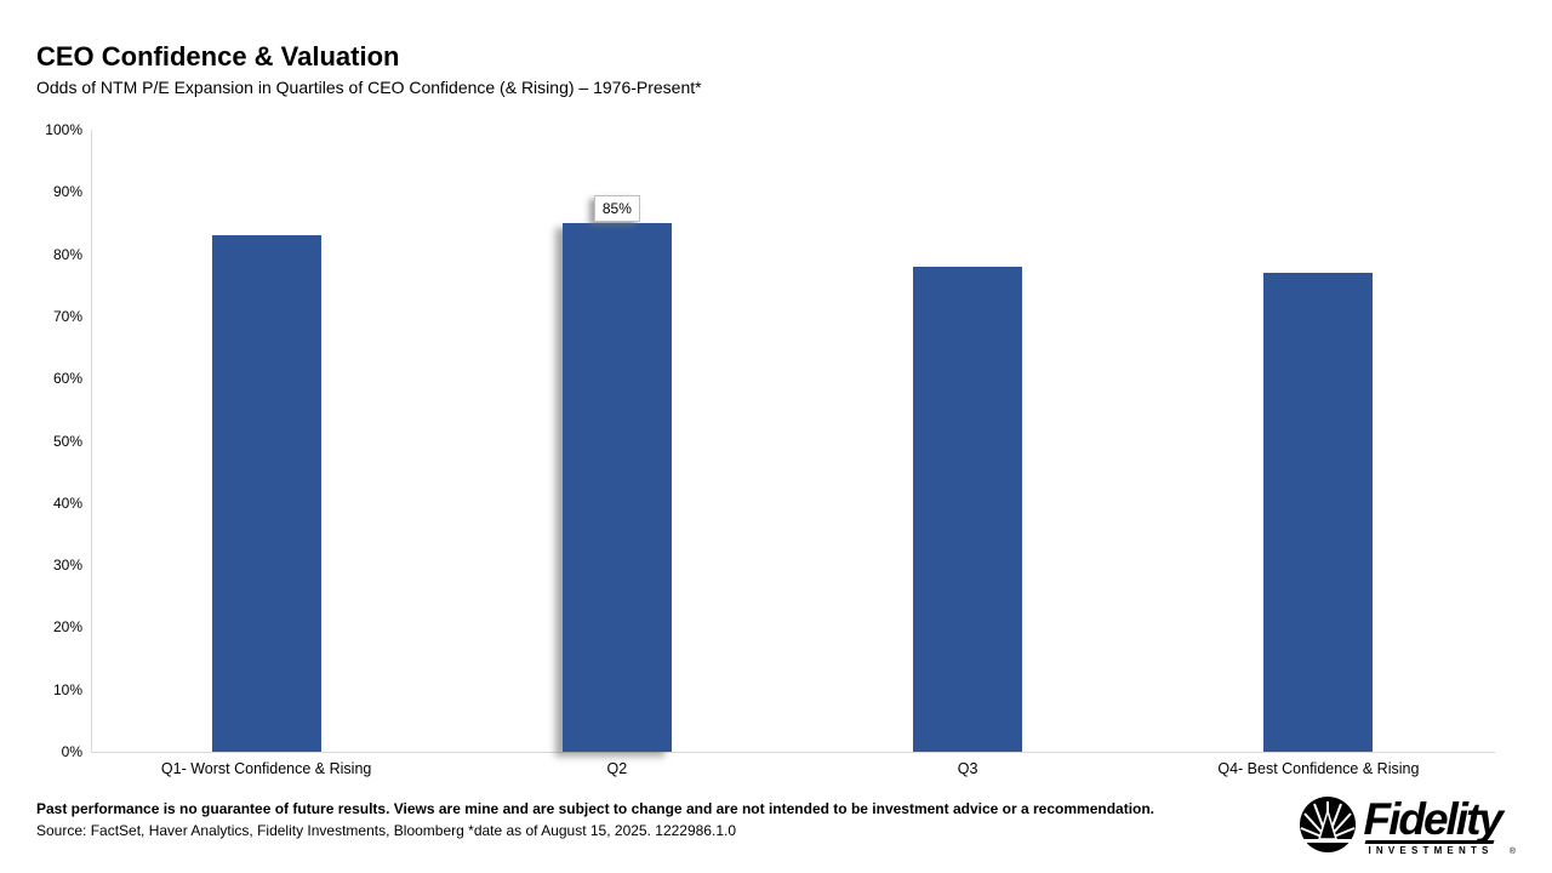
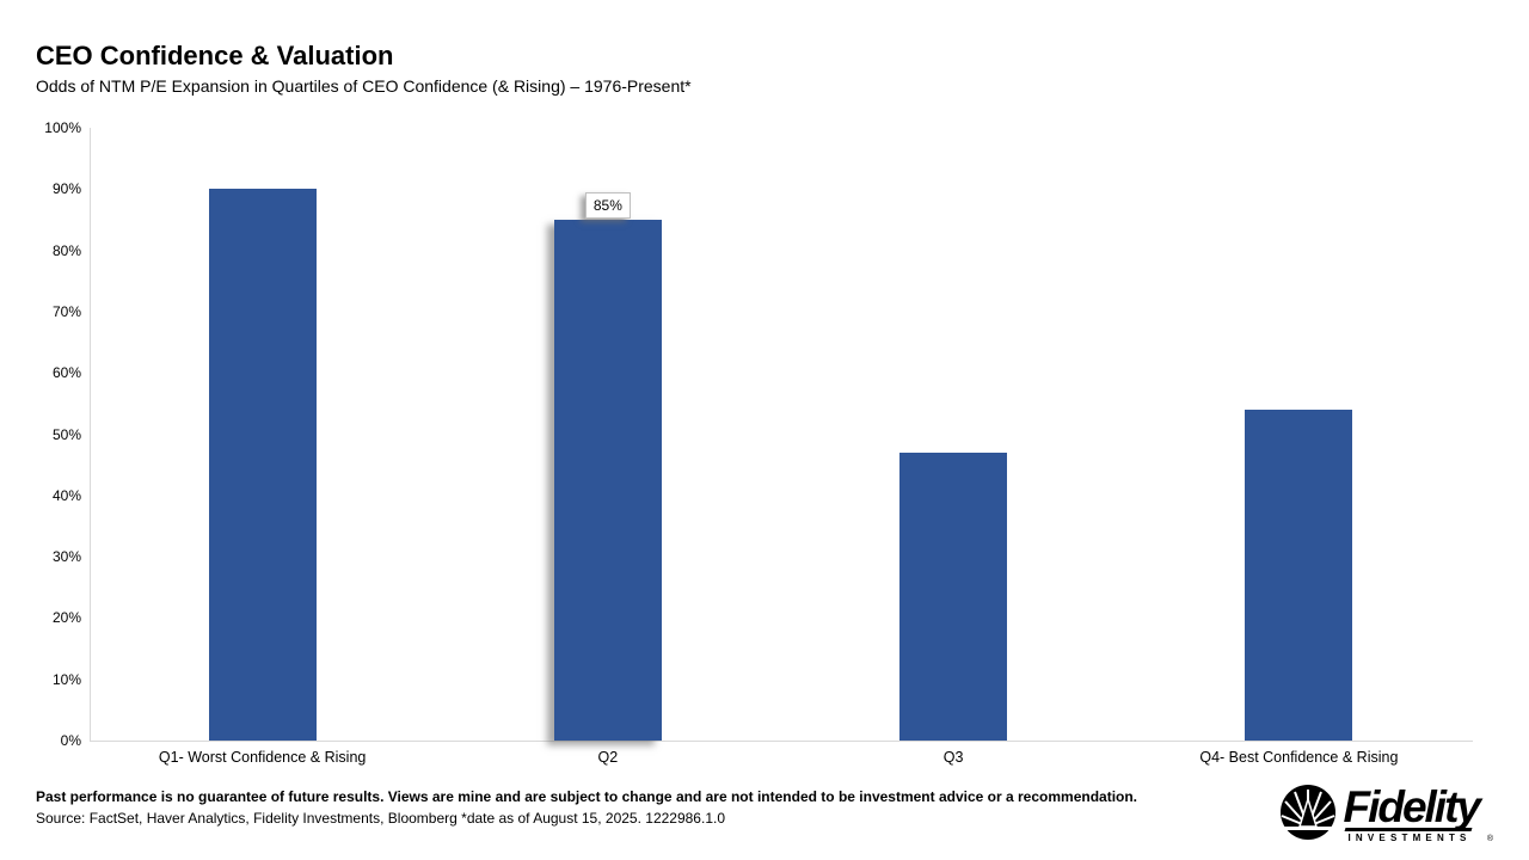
Q1- Worst Confidence & Rising: 83% -> 90%
Q3: 78% -> 47%
Q4- Best Confidence & Rising: 77% -> 54%
